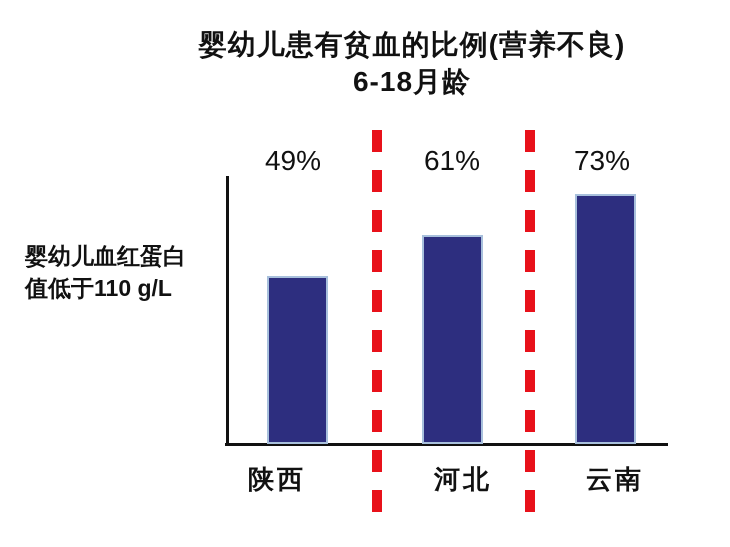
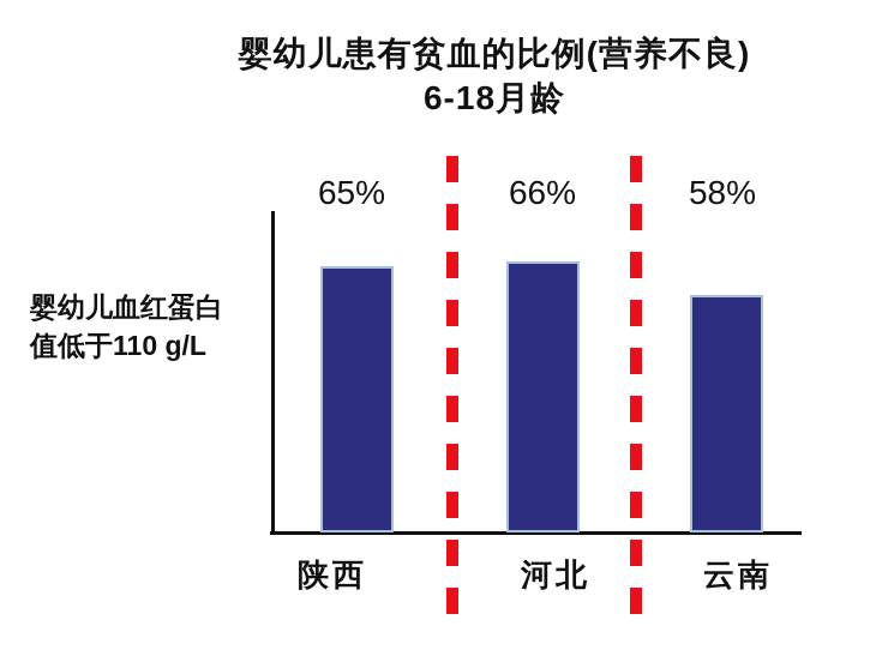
陕西: 49% -> 65%
河北: 61% -> 66%
云南: 73% -> 58%
